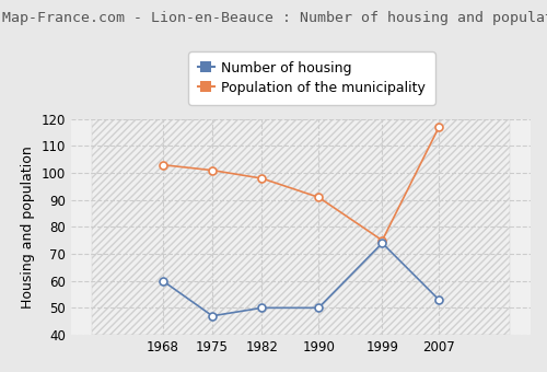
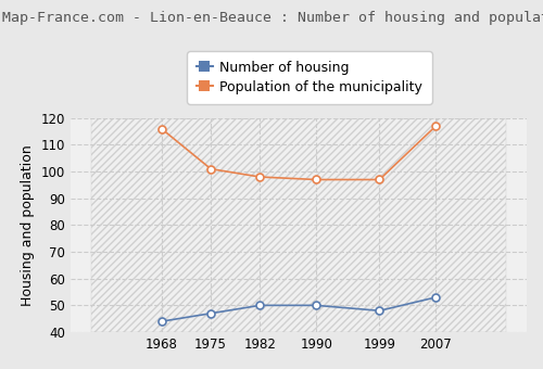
Number of housing/1968: 60 -> 44
Population of the municipality/1968: 103 -> 116
Population of the municipality/1990: 91 -> 97
Number of housing/1999: 74 -> 48
Population of the municipality/1999: 75 -> 97
